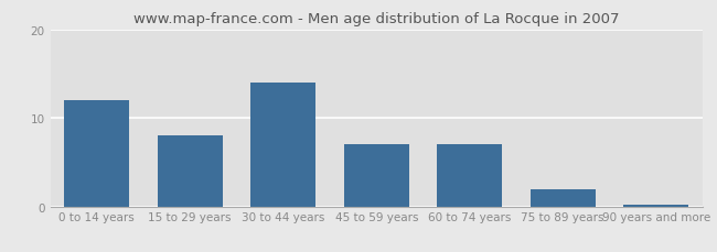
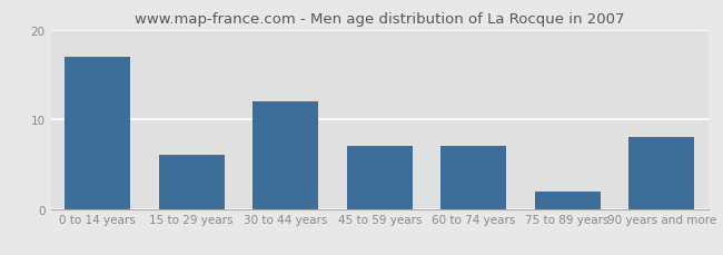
0 to 14 years: 12.0 -> 17.0
15 to 29 years: 8.0 -> 6.0
30 to 44 years: 14.0 -> 12.0
90 years and more: 0.2 -> 8.0
